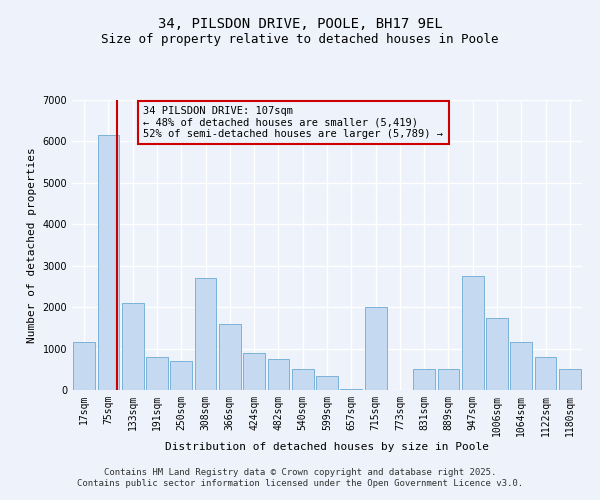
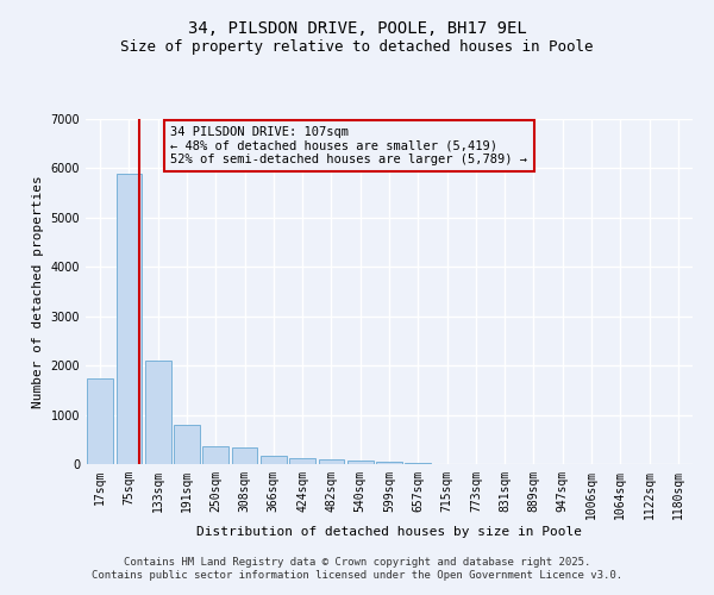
17sqm: 1150 -> 1750
75sqm: 6150 -> 5900
250sqm: 700 -> 370
308sqm: 2700 -> 330
366sqm: 1600 -> 160
424sqm: 900 -> 130
482sqm: 750 -> 100
540sqm: 500 -> 70
599sqm: 350 -> 40
715sqm: 2000 -> 10
831sqm: 500 -> 0
889sqm: 500 -> 0
947sqm: 2750 -> 0
1006sqm: 1750 -> 0
1064sqm: 1150 -> 0
1122sqm: 800 -> 0
1180sqm: 500 -> 0
